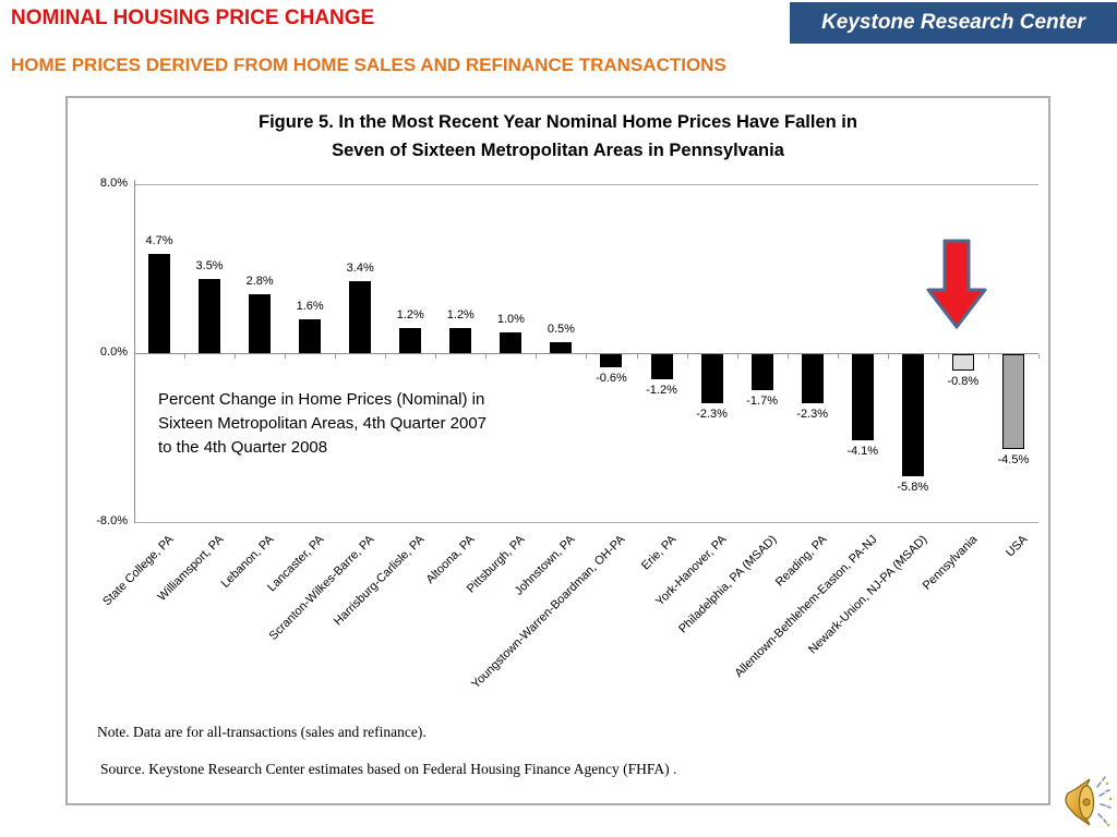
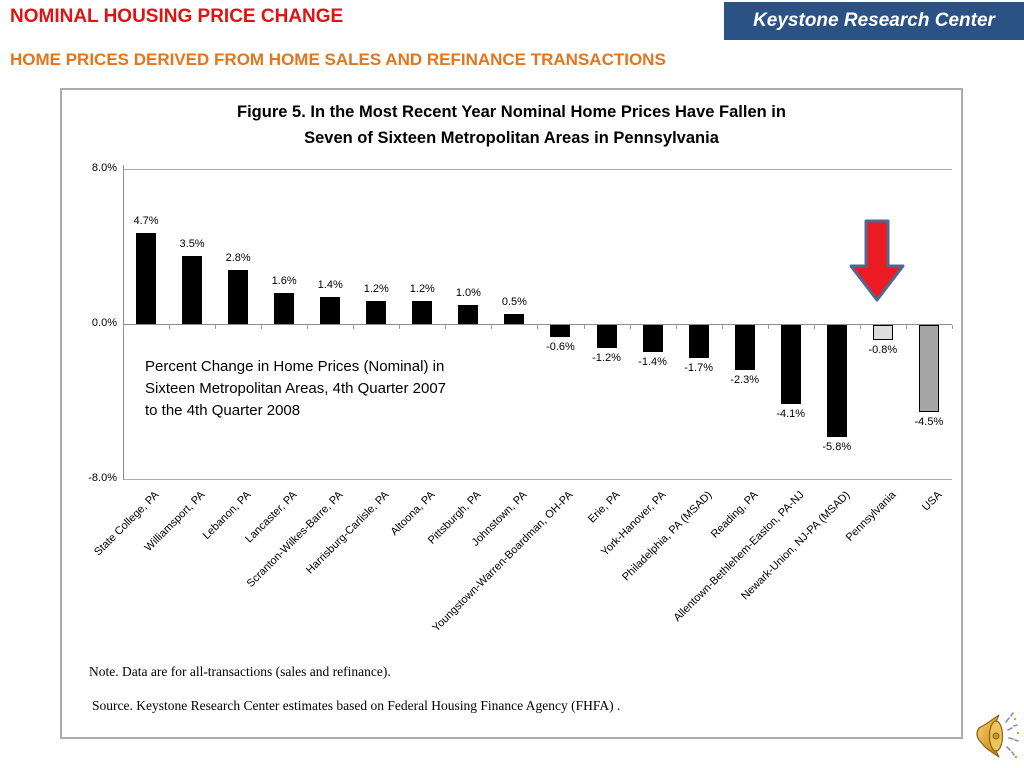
Scranton-Wilkes-Barre, PA: 3.4% -> 1.4%
York-Hanover, PA: -2.3% -> -1.4%
